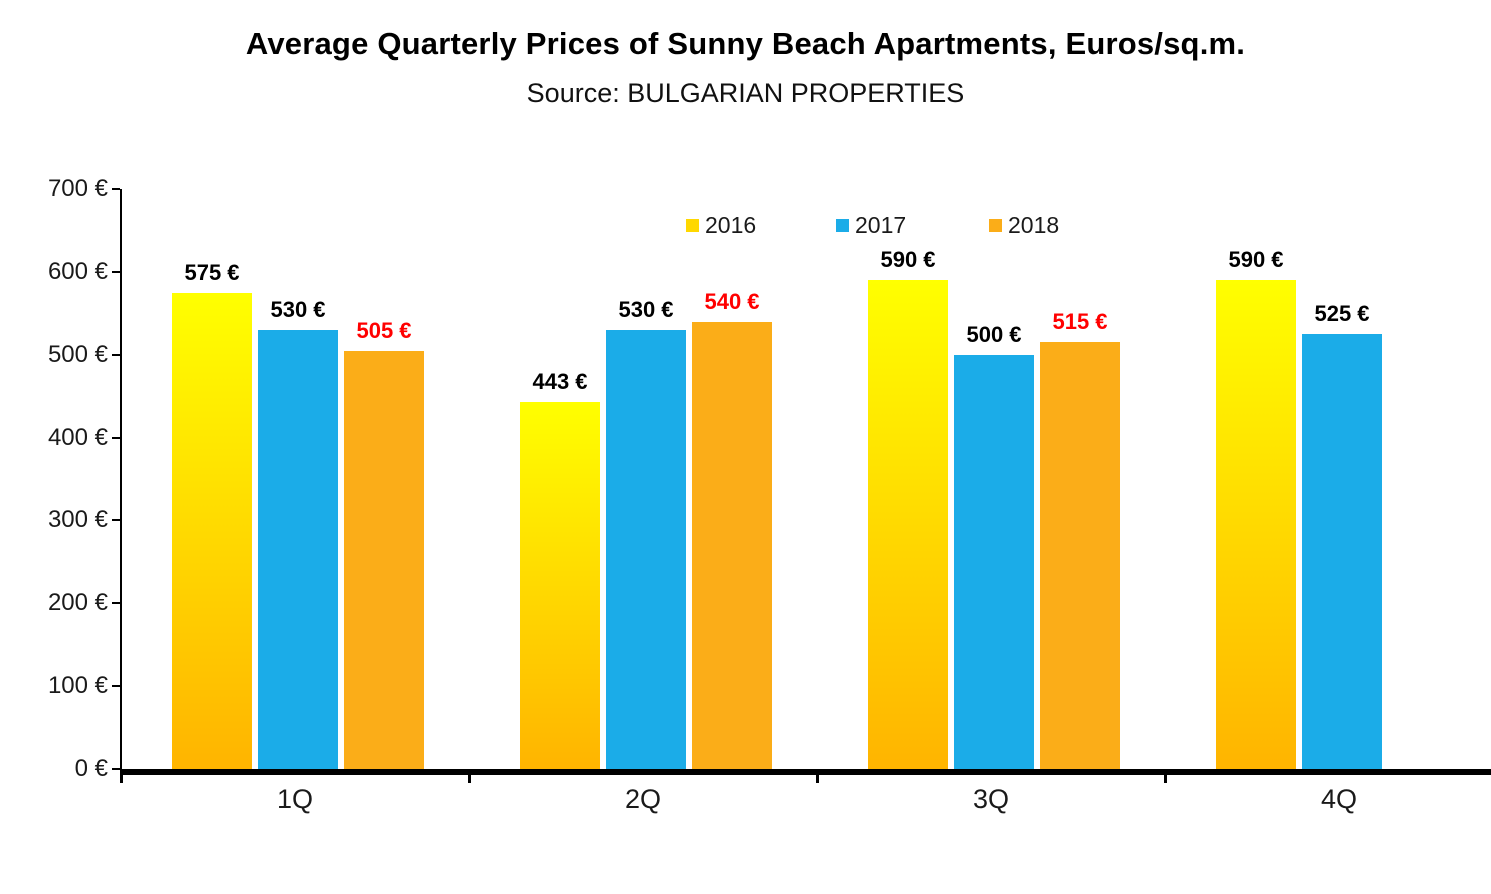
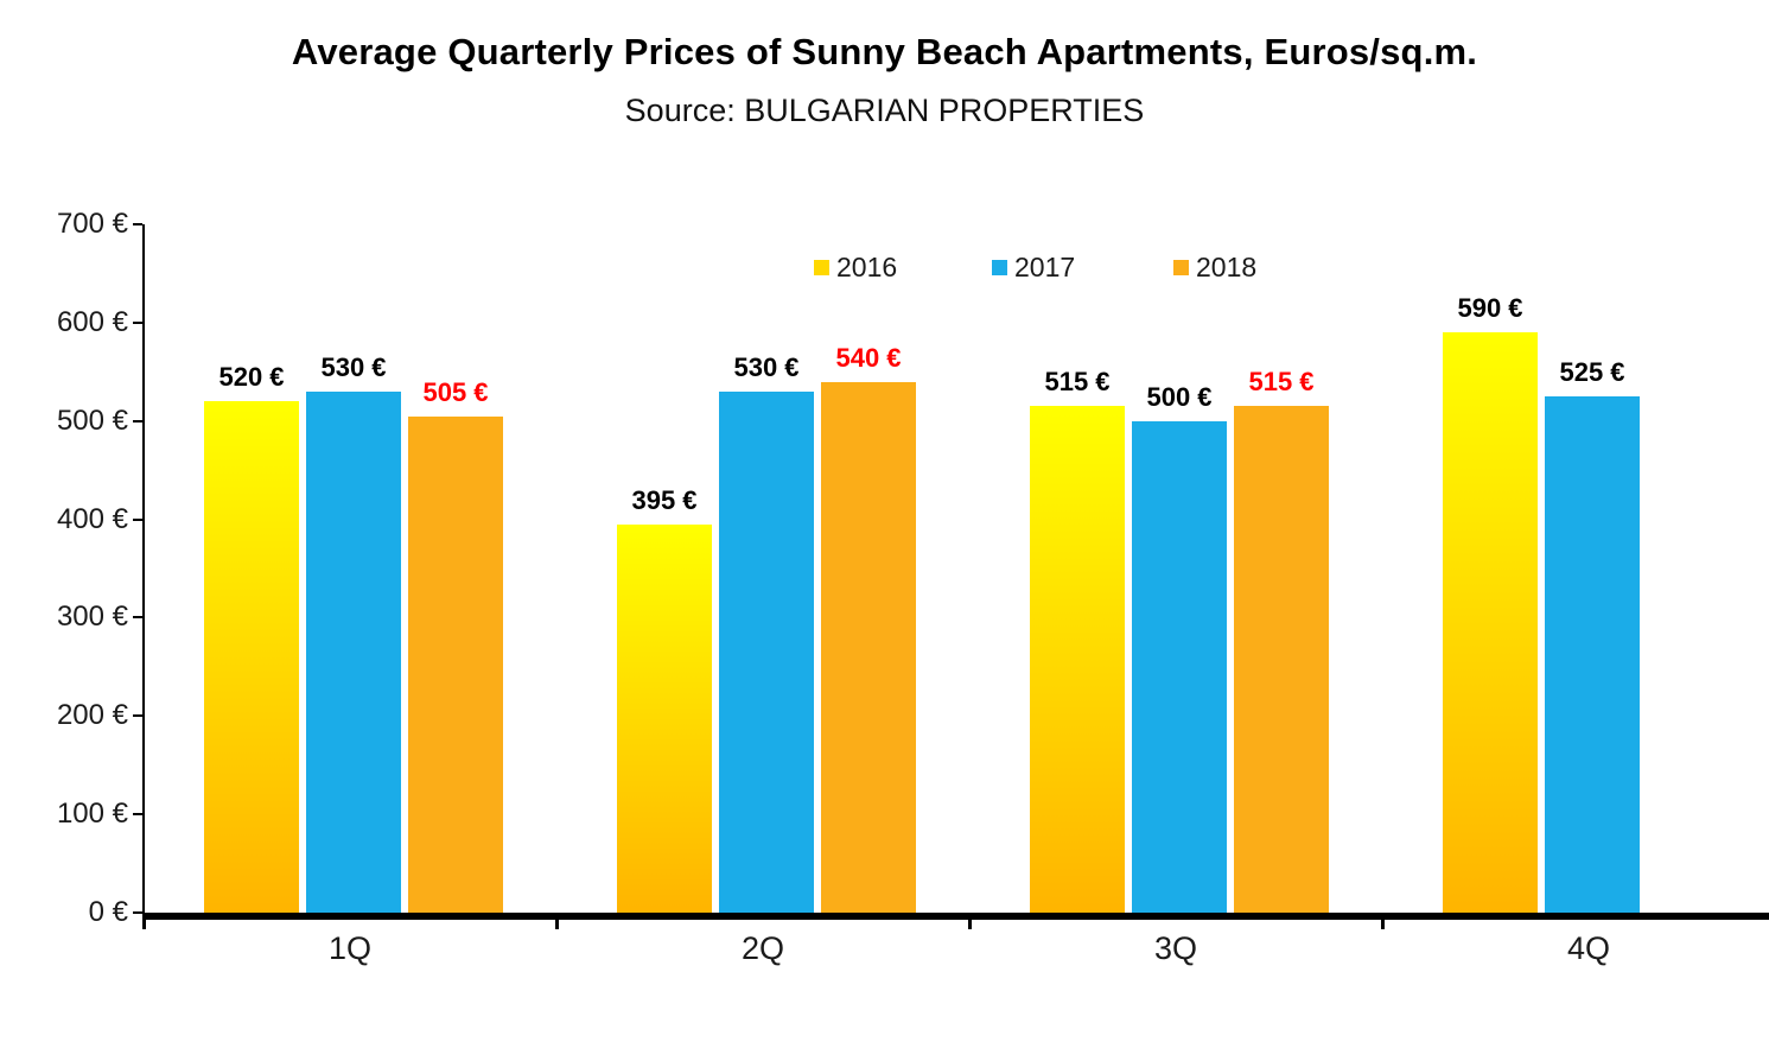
2016/1Q: 575 -> 520
2016/2Q: 443 -> 395
2016/3Q: 590 -> 515
